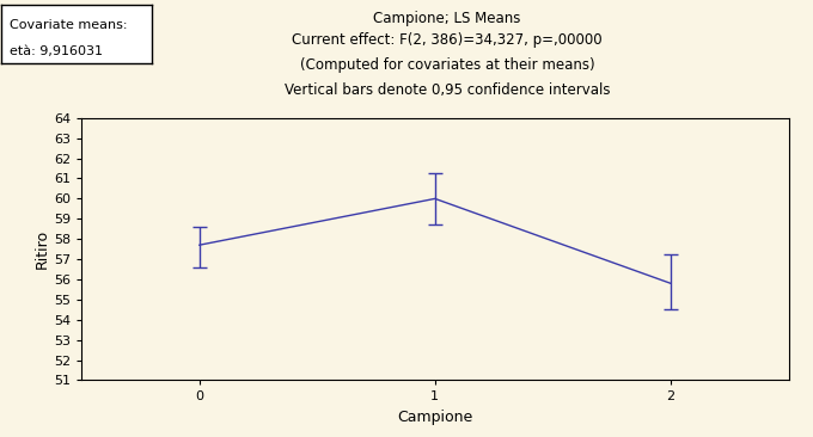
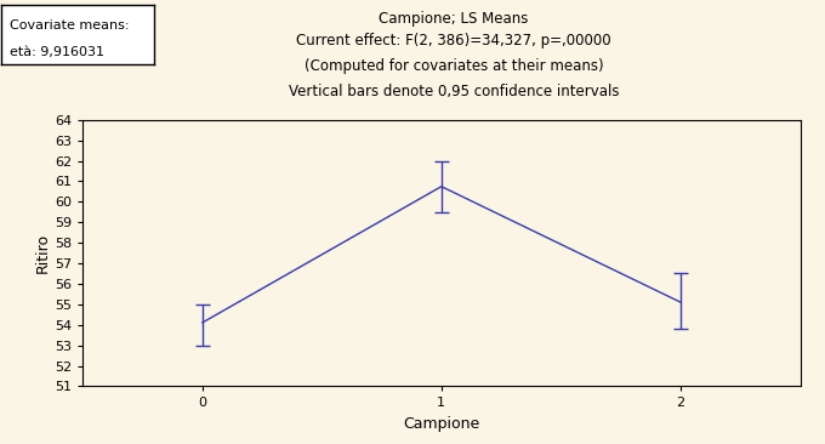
0: 57.7 -> 54.1
1: 60.0 -> 60.8
2: 55.8 -> 55.1
